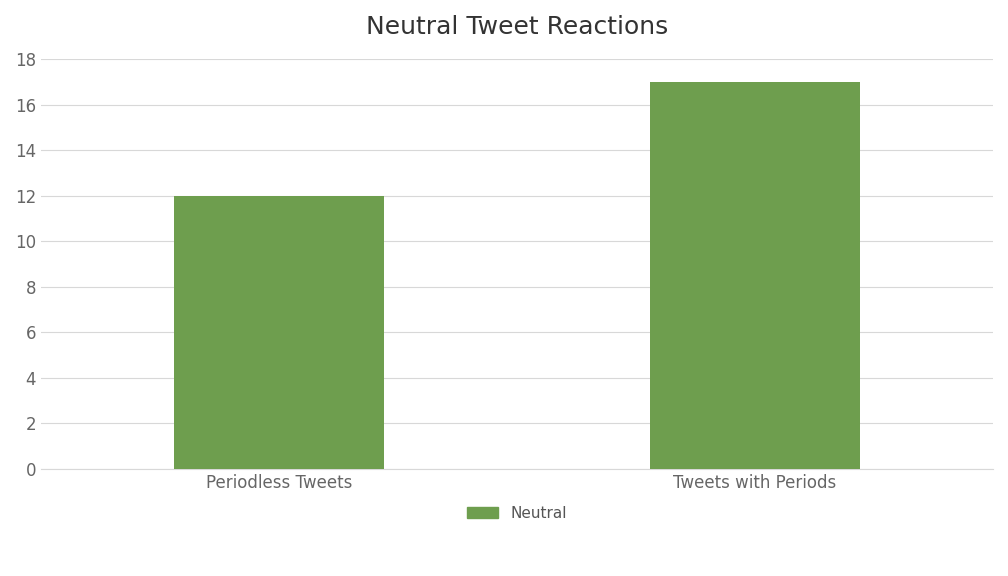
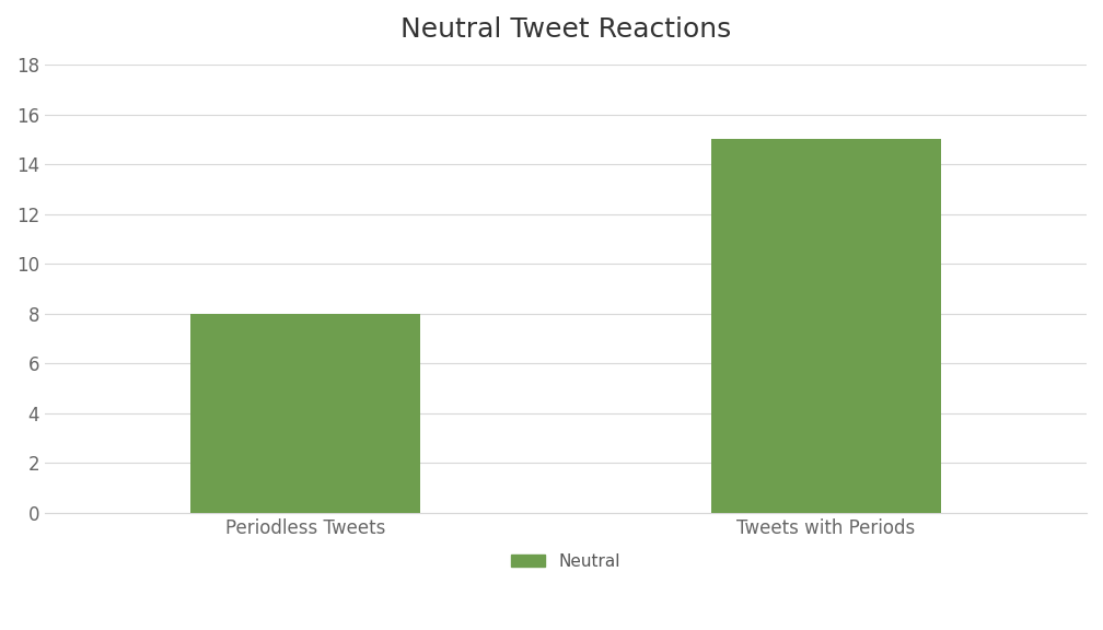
Periodless Tweets: 12 -> 8
Tweets with Periods: 17 -> 15
